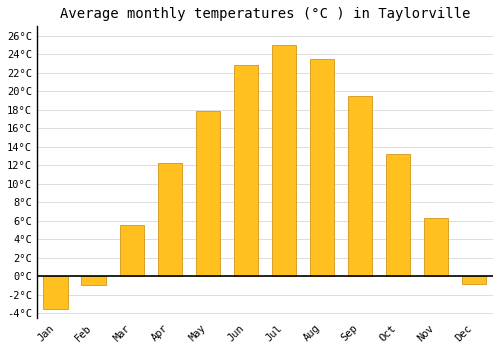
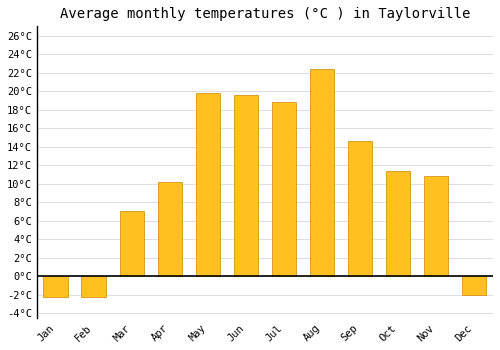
Jan: -3.5°C -> -2.2°C
Feb: -1.0°C -> -2.2°C
Mar: 5.5°C -> 7.0°C
Apr: 12.2°C -> 10.2°C
May: 17.8°C -> 19.8°C
Jun: 22.8°C -> 19.6°C
Jul: 25.0°C -> 18.8°C
Aug: 23.5°C -> 22.4°C
Sep: 19.5°C -> 14.6°C
Oct: 13.2°C -> 11.4°C
Nov: 6.3°C -> 10.8°C
Dec: -0.8°C -> -2.0°C
